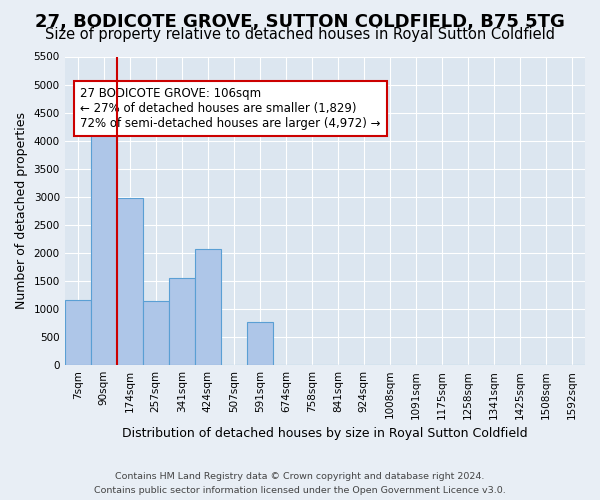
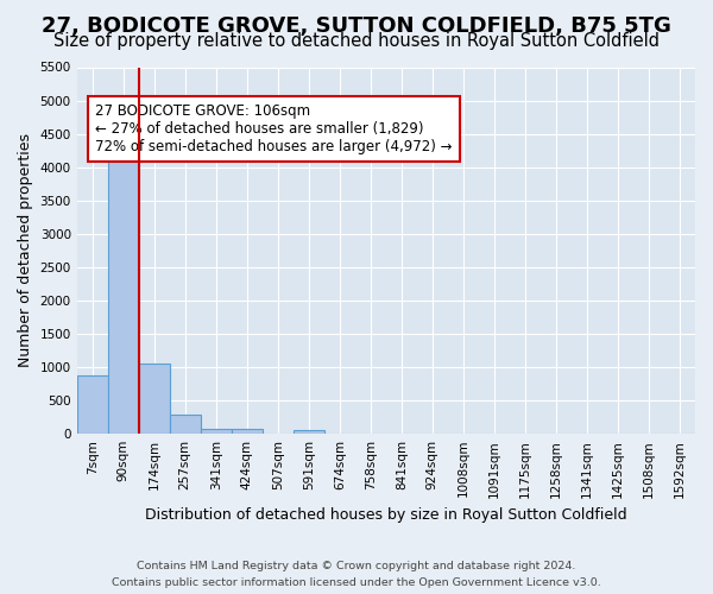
7sqm: 1160 -> 880
174sqm: 2980 -> 1060
257sqm: 1140 -> 280
341sqm: 1560 -> 80
424sqm: 2060 -> 70
591sqm: 760 -> 60
